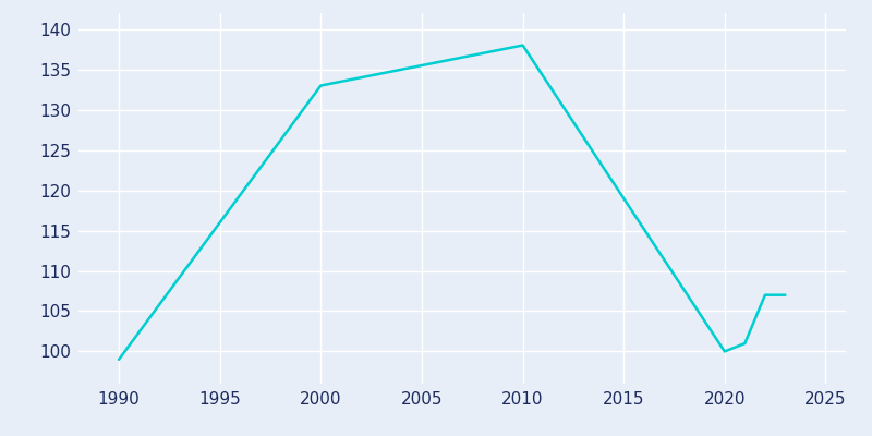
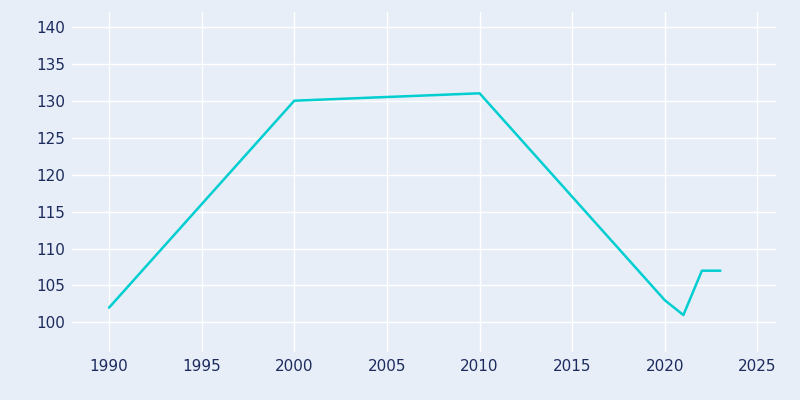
1990: 99 -> 102
2000: 133 -> 130
2010: 138 -> 131
2020: 100 -> 103
